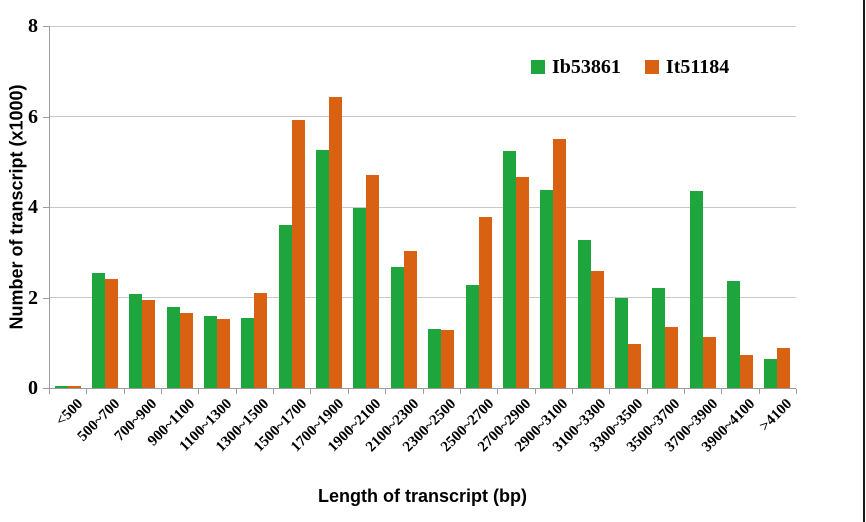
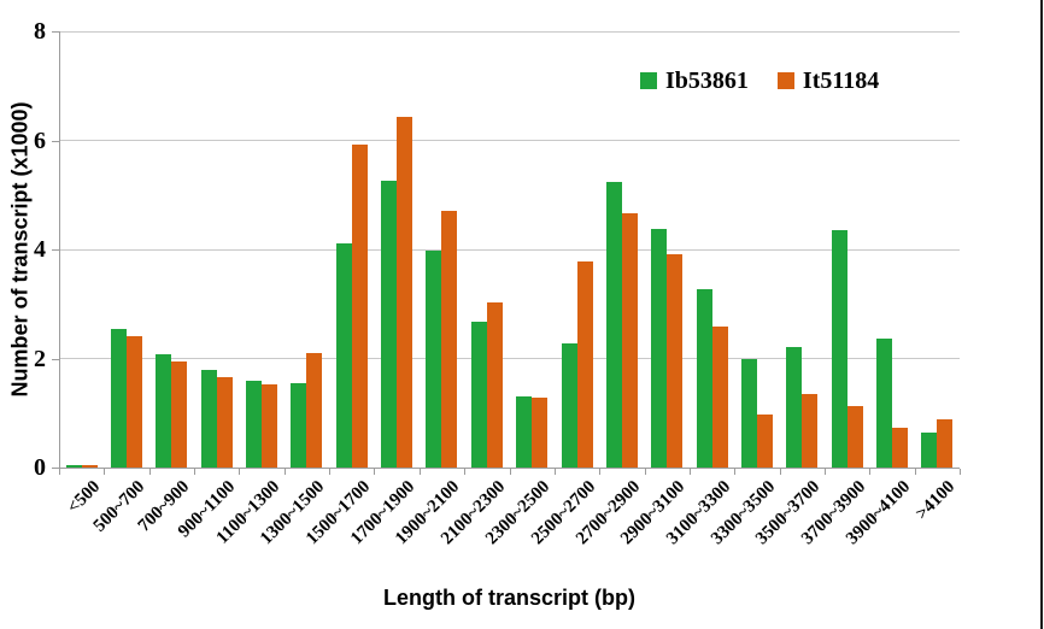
Ib53861/1500~1700: 3.6 -> 4.1
It51184/2900~3100: 5.5 -> 3.9
